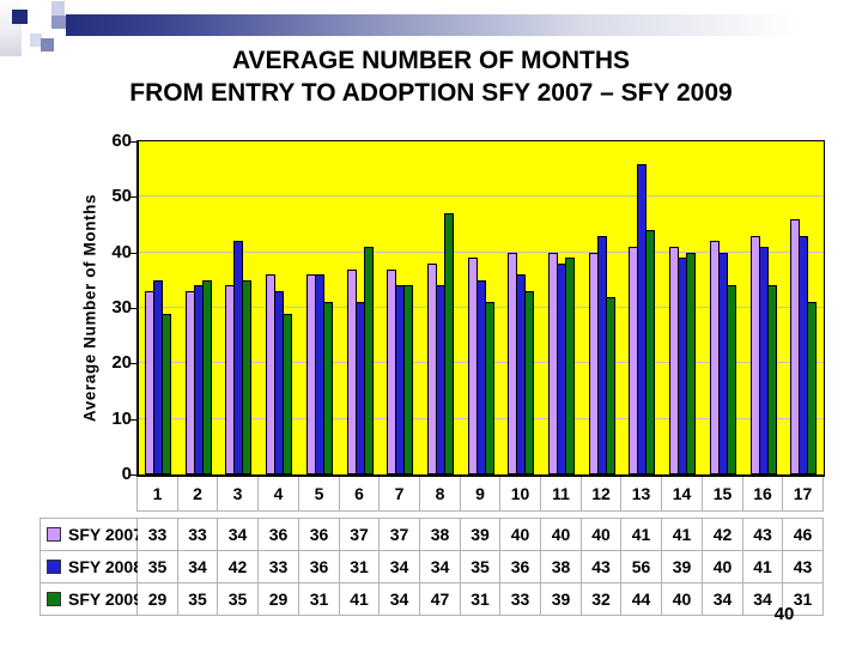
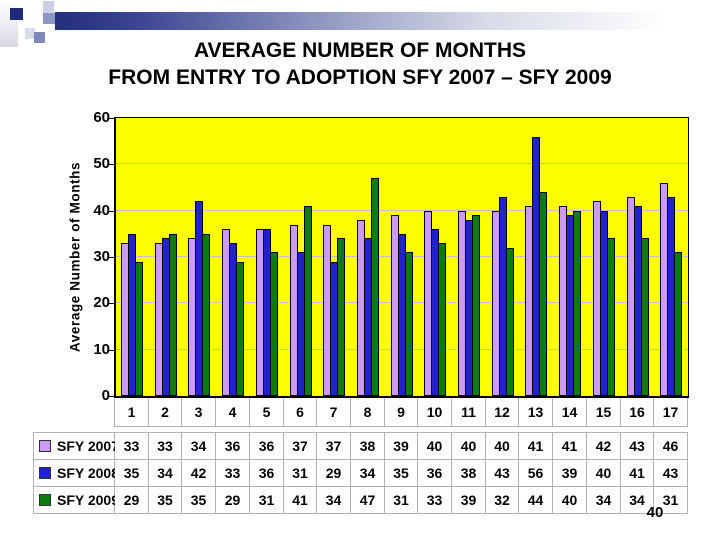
SFY 2008/7: 34 -> 29
